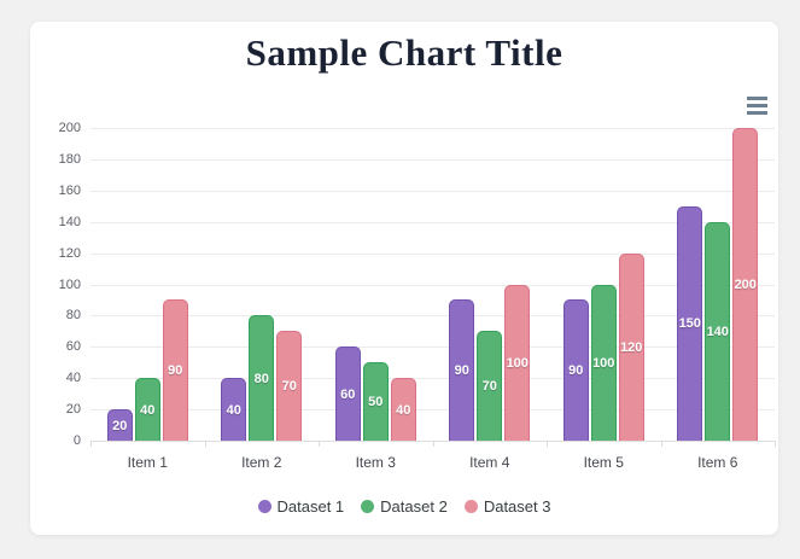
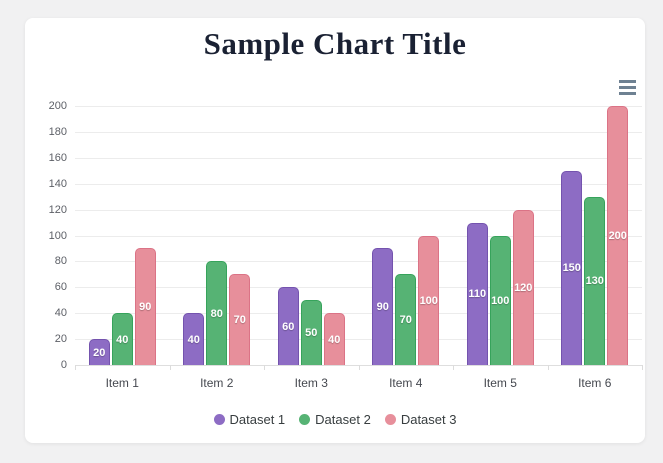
Dataset 1/Item 5: 90 -> 110
Dataset 2/Item 6: 140 -> 130
